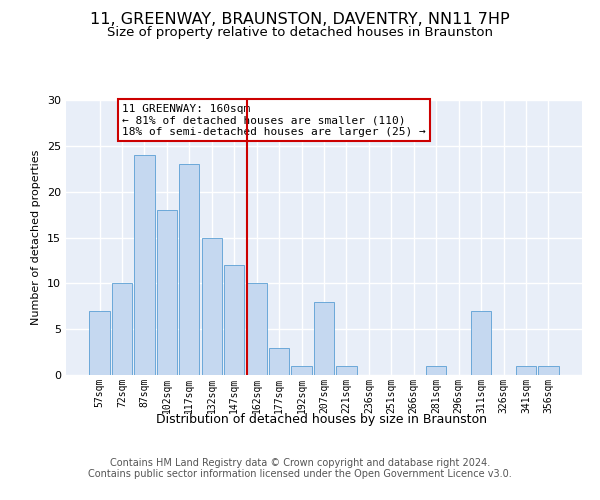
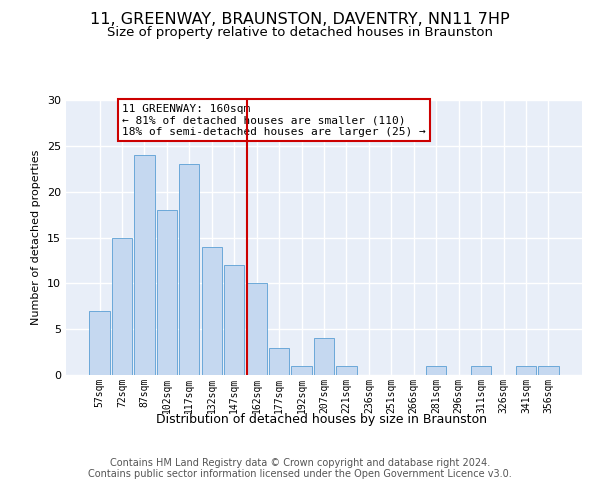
72sqm: 10 -> 15
132sqm: 15 -> 14
207sqm: 8 -> 4
311sqm: 7 -> 1
